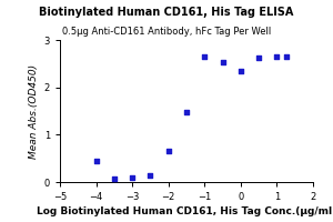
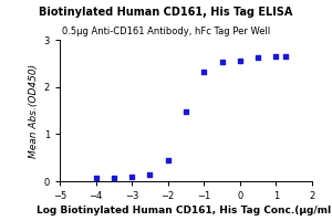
−4: 0.45 -> 0.06
−2: 0.65 -> 0.44
−1: 2.65 -> 2.33
0: 2.35 -> 2.55
